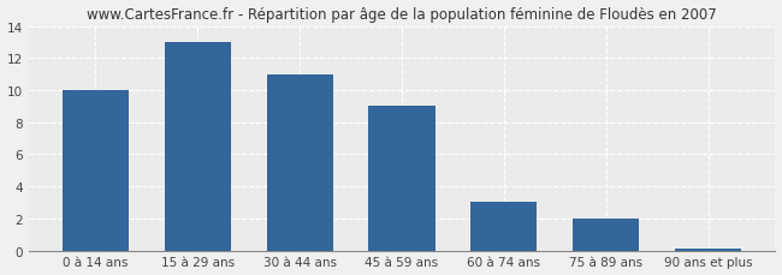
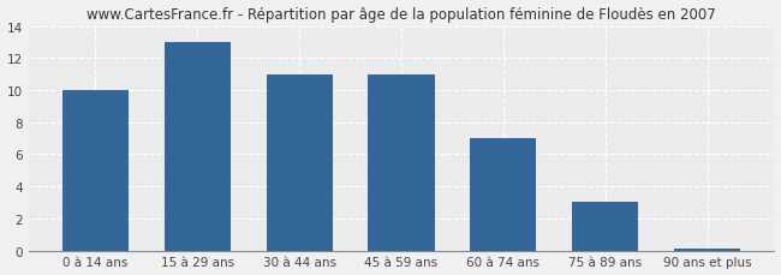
45 à 59 ans: 9.0 -> 11.0
60 à 74 ans: 3.0 -> 7.0
75 à 89 ans: 2.0 -> 3.0
